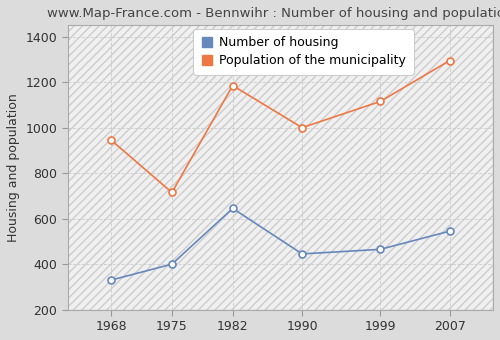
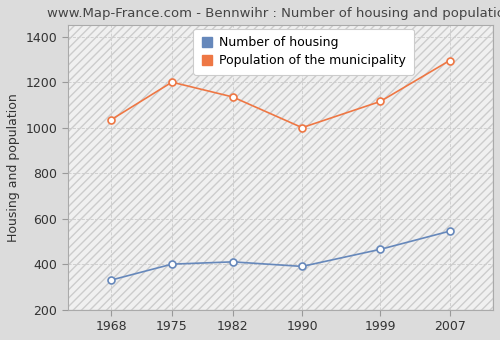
Population of the municipality/1968: 945 -> 1035
Population of the municipality/1975: 715 -> 1200
Number of housing/1982: 645 -> 410
Population of the municipality/1982: 1185 -> 1135
Number of housing/1990: 445 -> 390
